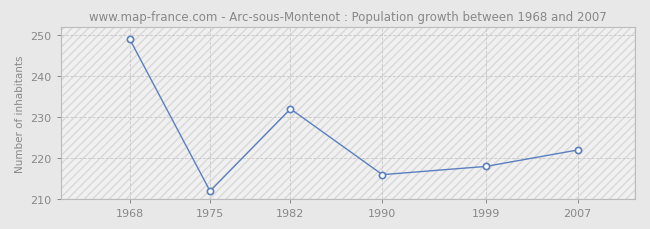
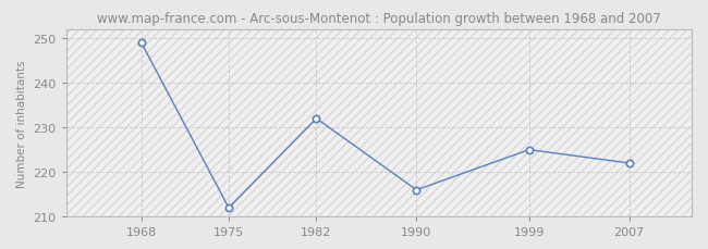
1999: 218 -> 225
